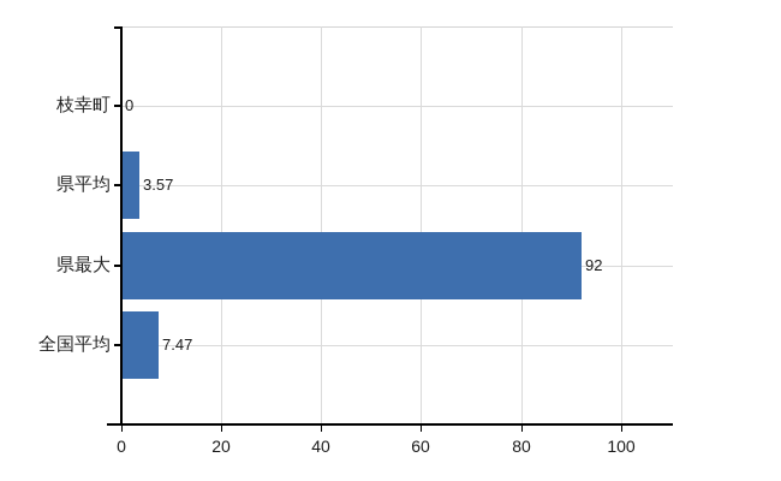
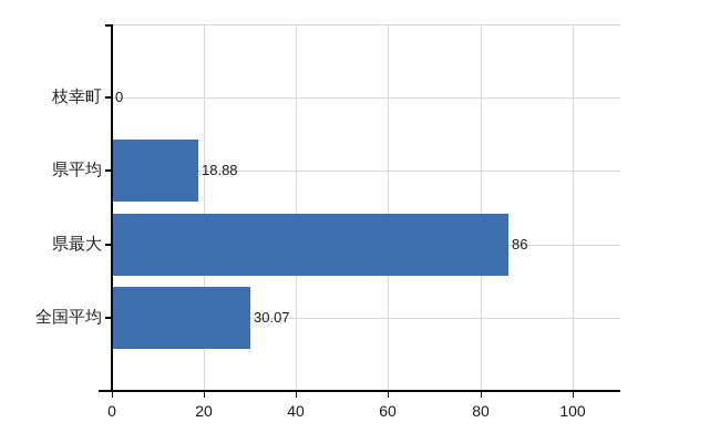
県平均: 3.57 -> 18.88
県最大: 92 -> 86
全国平均: 7.47 -> 30.07
